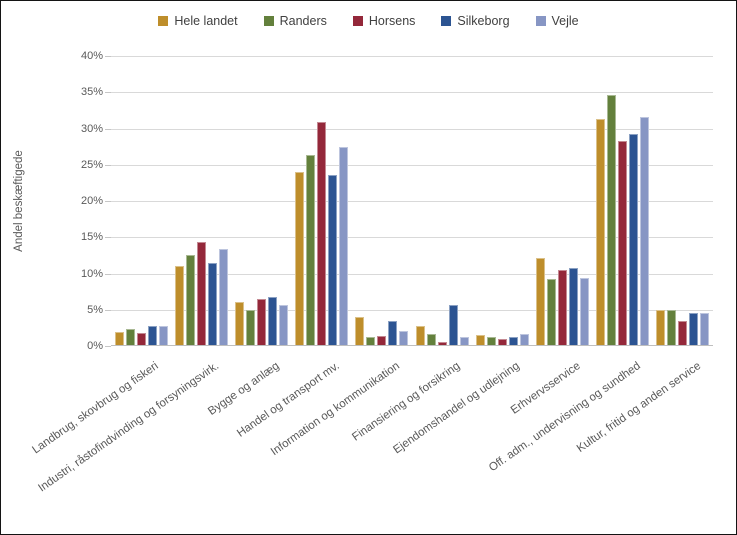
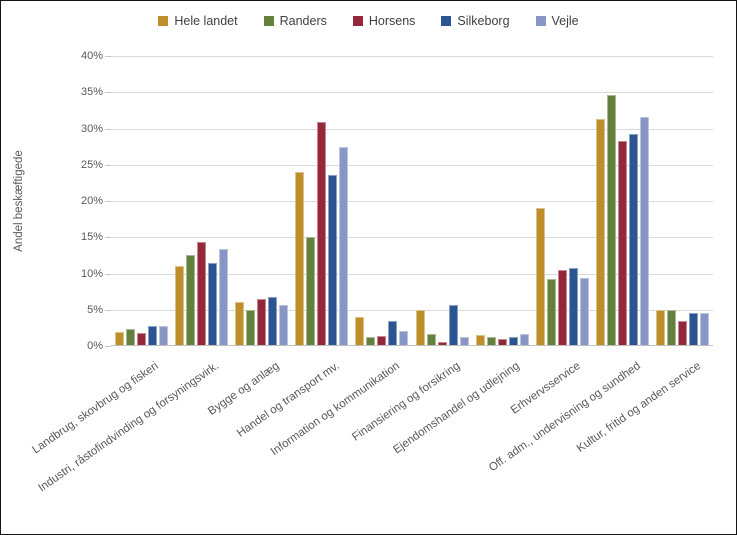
Randers/Handel og transport mv.: 26% -> 15%
Hele landet/Finansiering og forsikring: 3% -> 5%
Hele landet/Erhvervsservice: 12% -> 19%
